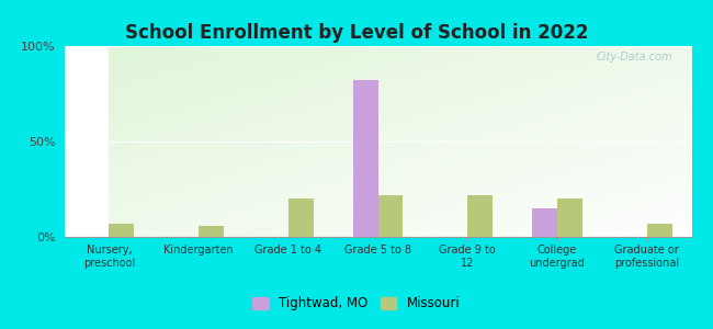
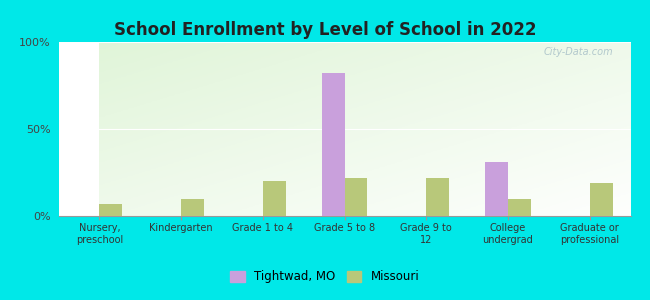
Missouri/Kindergarten: 6% -> 10%
Tightwad, MO/College undergrad: 15% -> 31%
Missouri/College undergrad: 20% -> 10%
Missouri/Graduate or professional: 7% -> 19%
